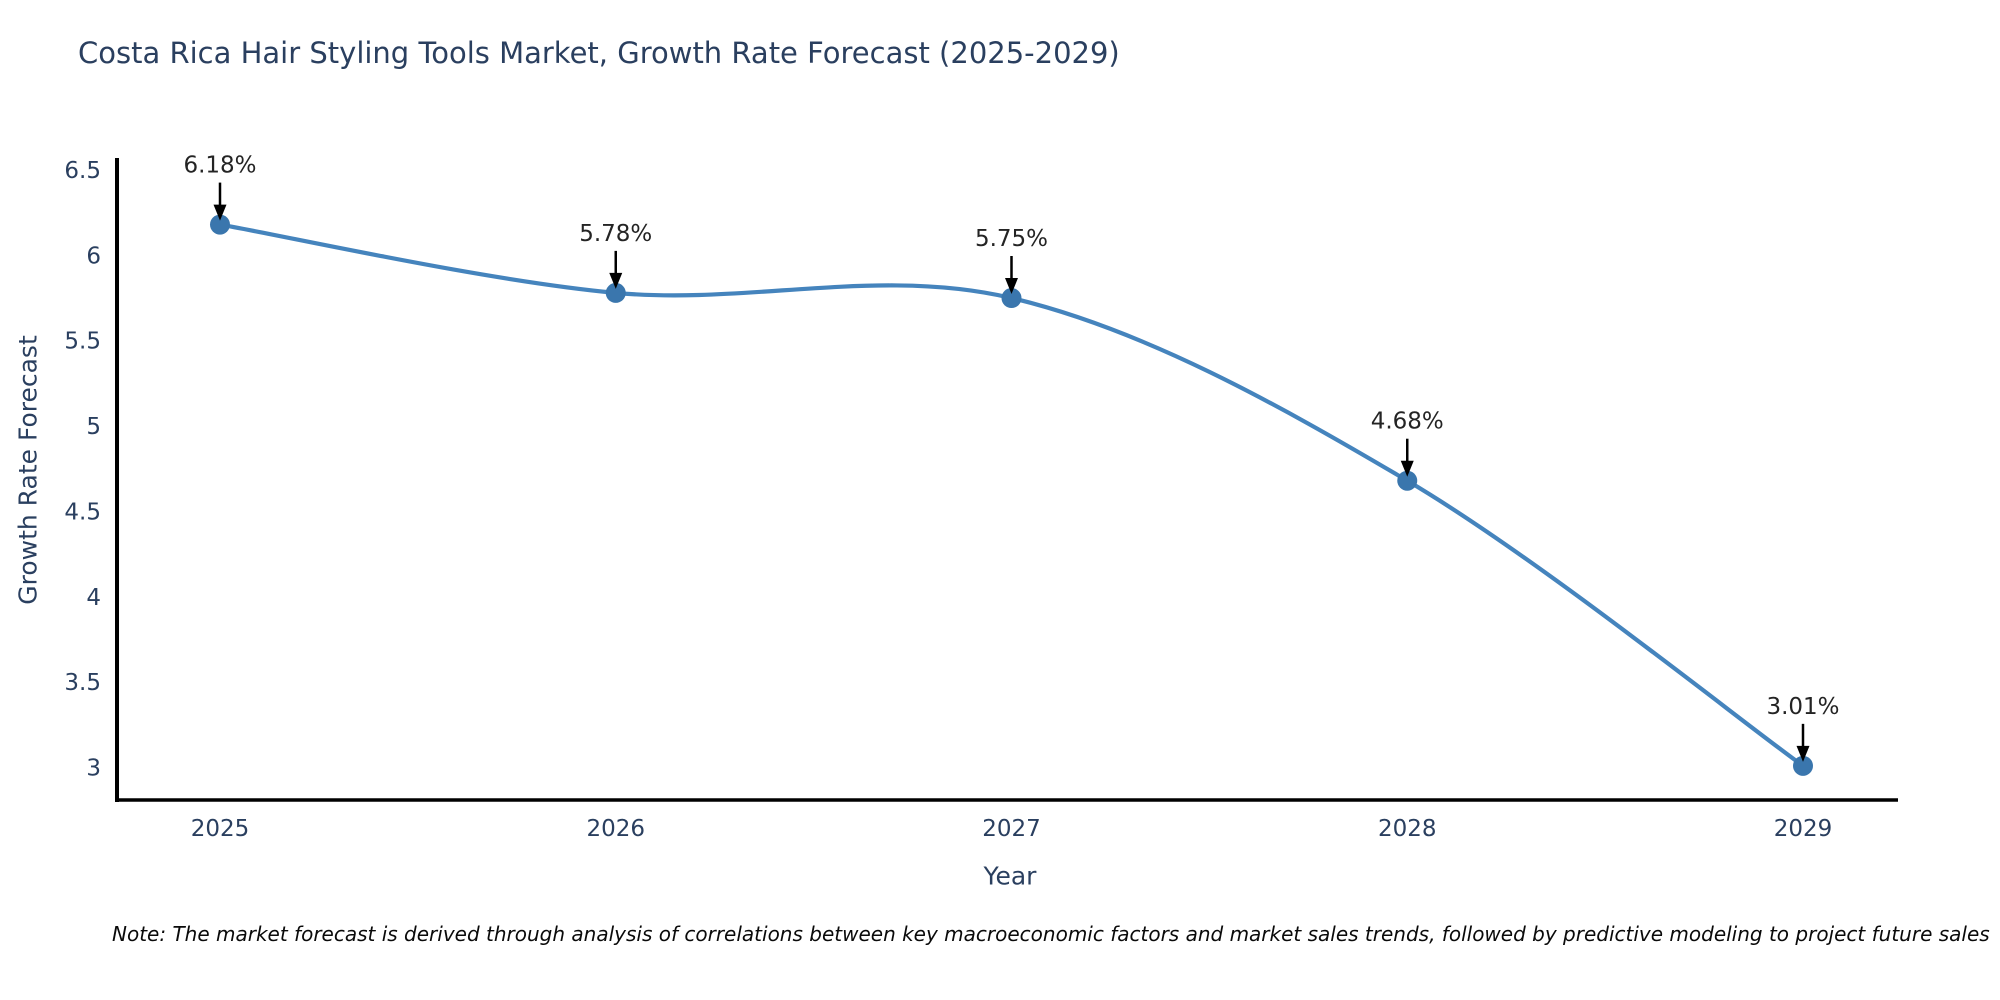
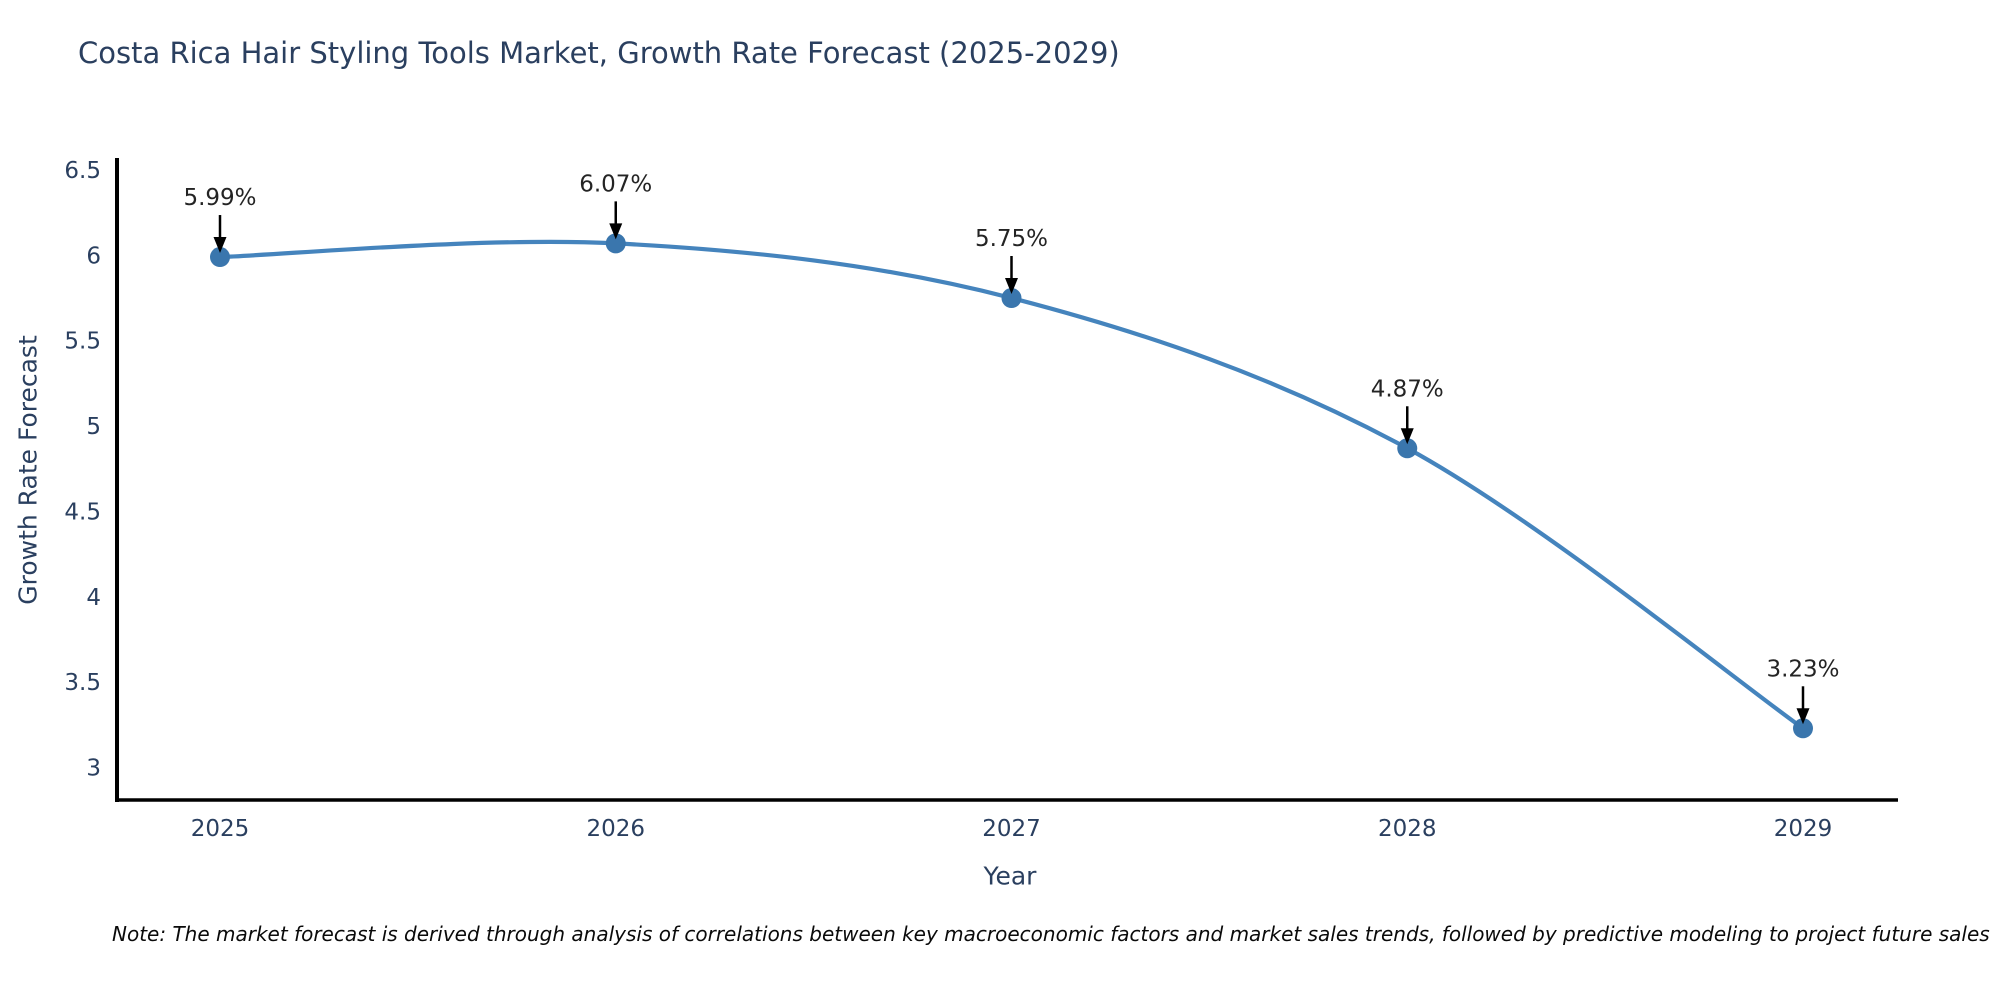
2025: 6.18% -> 5.99%
2026: 5.78% -> 6.07%
2028: 4.68% -> 4.87%
2029: 3.01% -> 3.23%
